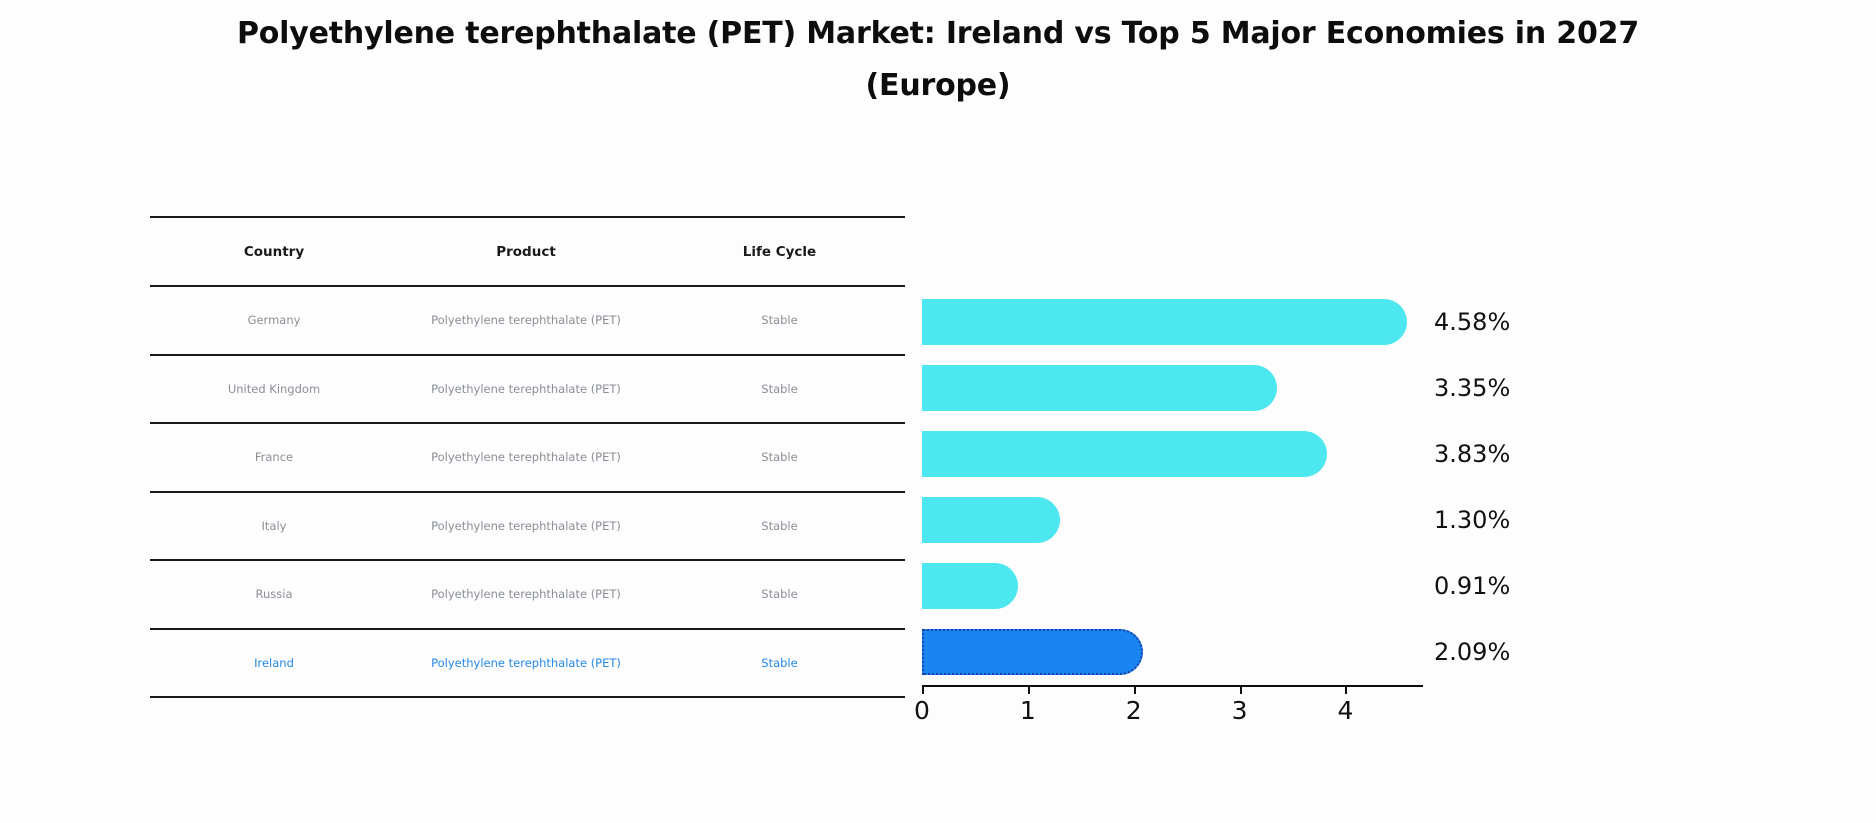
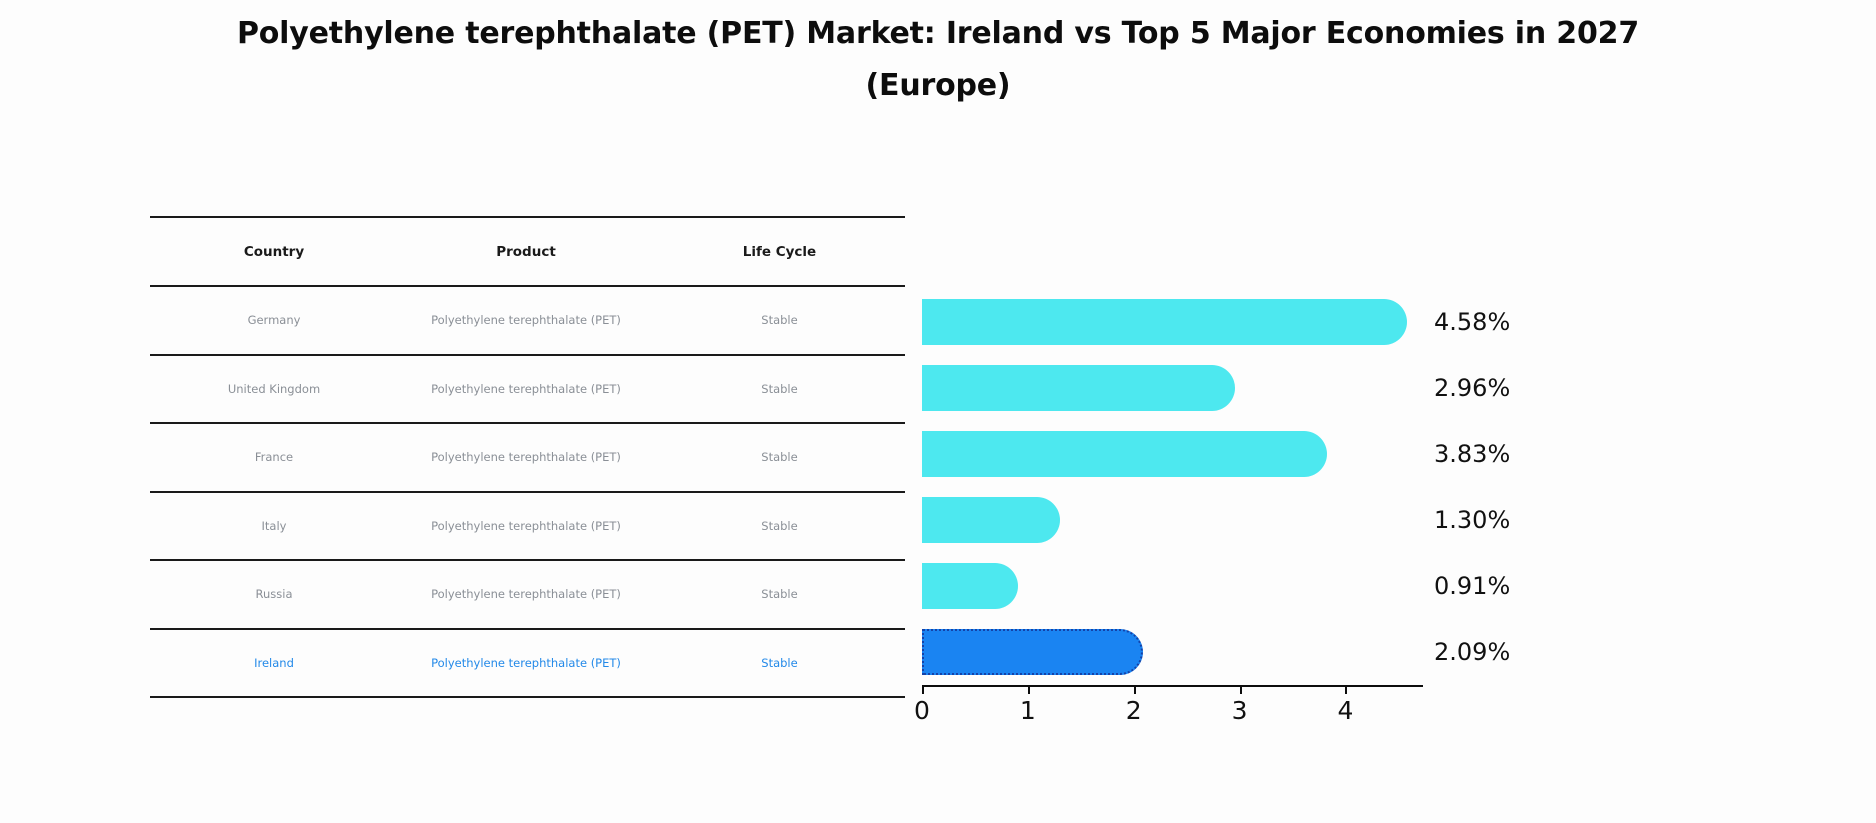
United Kingdom: 3.35% -> 2.96%
